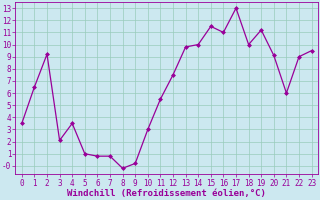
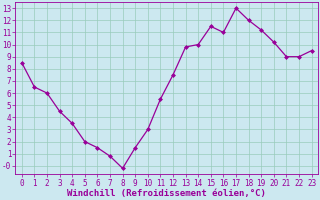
0: 3.5 -> 8.5
2: 9.2 -> 6.0
3: 2.1 -> 4.5
5: 1.0 -> 2.0
6: 0.8 -> 1.5
9: 0.2 -> 1.5
18: 10.0 -> 12.0
20: 9.1 -> 10.2
21: 6.0 -> 9.0
